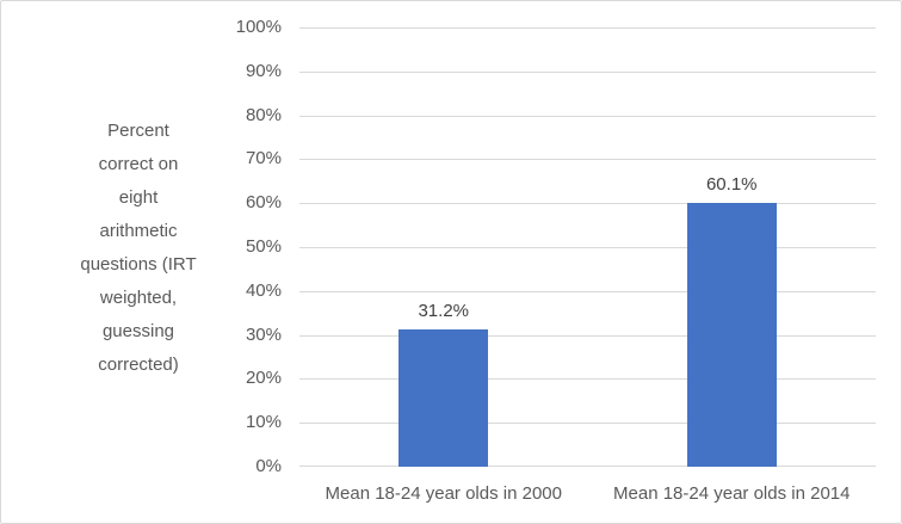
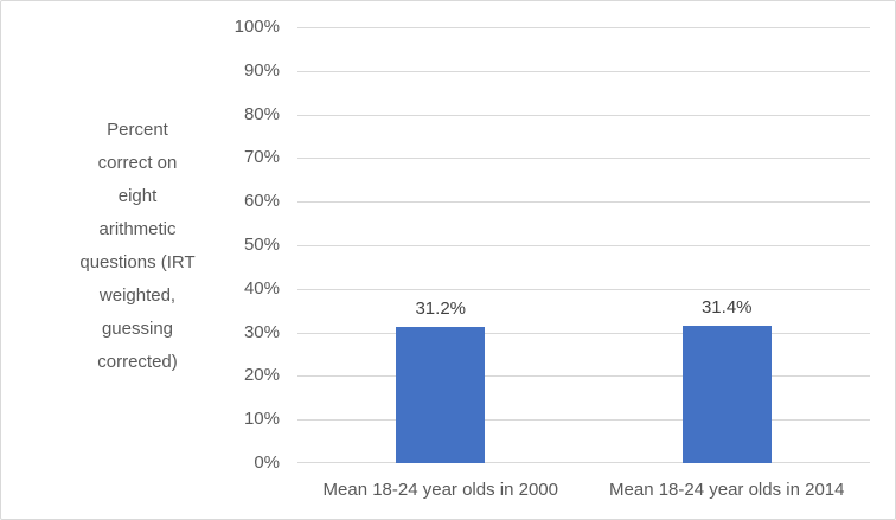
Mean 18-24 year olds in 2014: 60.1% -> 31.4%
